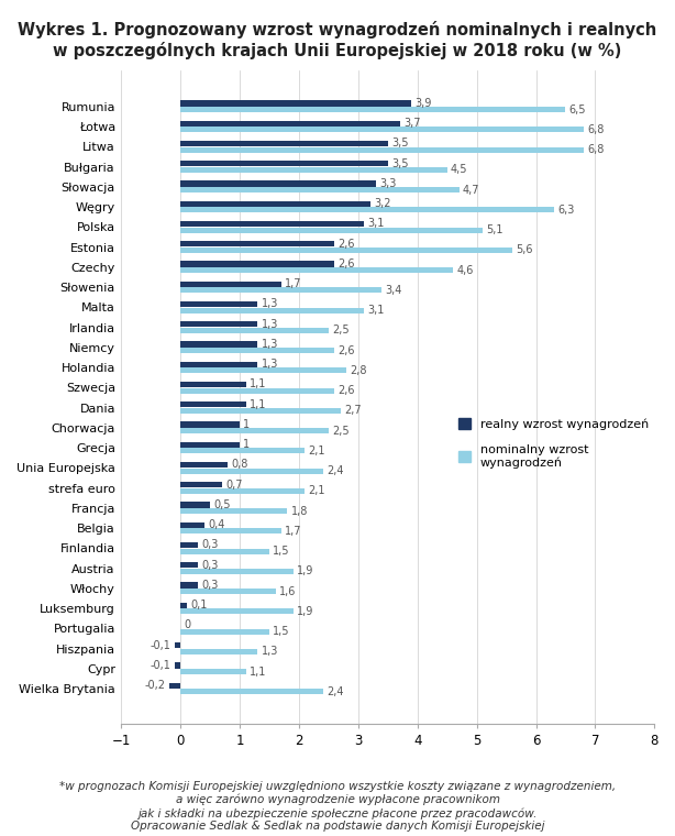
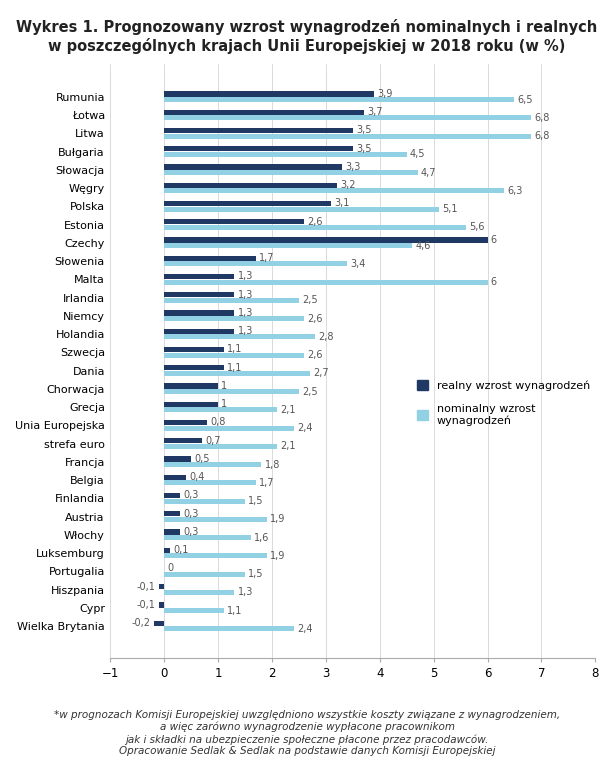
realny wzrost wynagrodzeń/Czechy: 2,6 -> 6
nominalny wzrost wynagrodzeń/Malta: 3,1 -> 6
